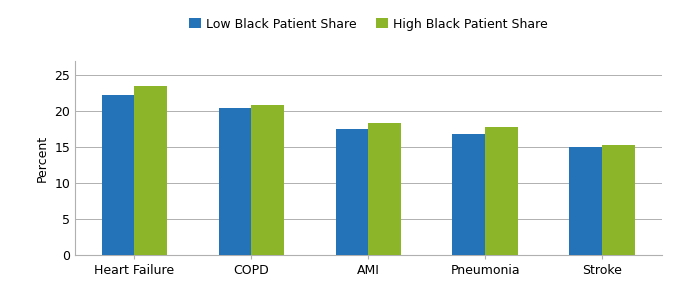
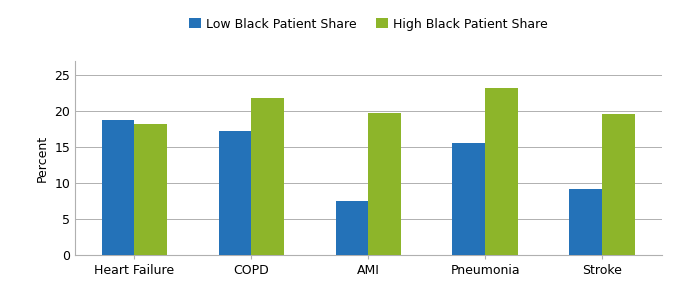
Low Black Patient Share/Heart Failure: 22.2 -> 18.8
High Black Patient Share/Heart Failure: 23.5 -> 18.2
Low Black Patient Share/COPD: 20.5 -> 17.2
High Black Patient Share/COPD: 20.9 -> 21.8
Low Black Patient Share/AMI: 17.5 -> 7.6
High Black Patient Share/AMI: 18.4 -> 19.8
Low Black Patient Share/Pneumonia: 16.8 -> 15.6
High Black Patient Share/Pneumonia: 17.8 -> 23.2
Low Black Patient Share/Stroke: 15.0 -> 9.2
High Black Patient Share/Stroke: 15.3 -> 19.6
